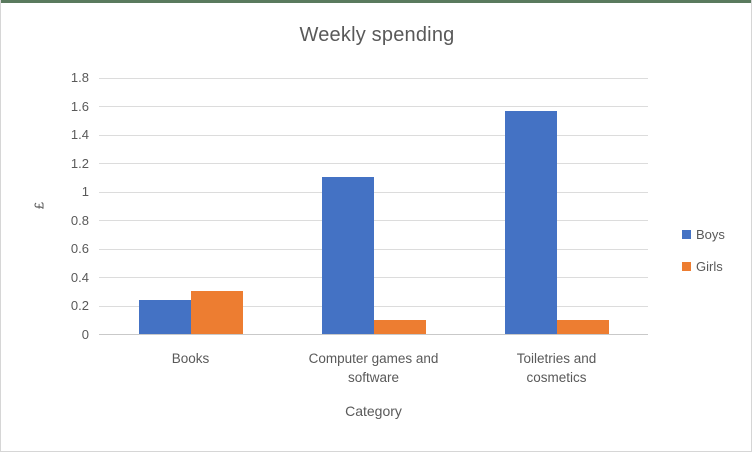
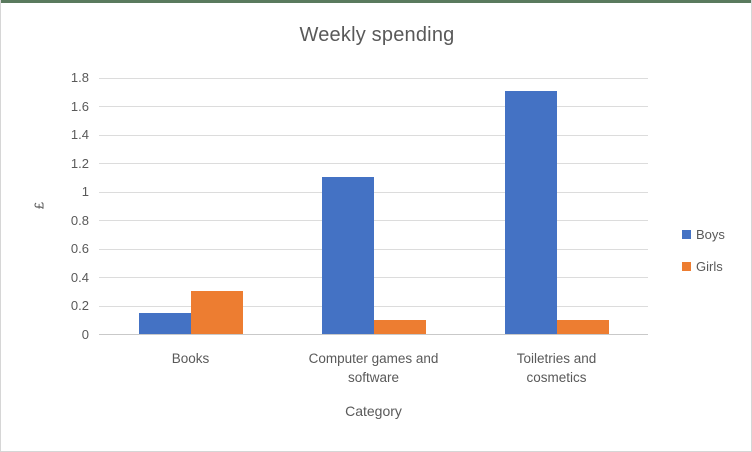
Boys/Books: 0.24 -> 0.15
Boys/Toiletries and cosmetics: 1.56 -> 1.70
